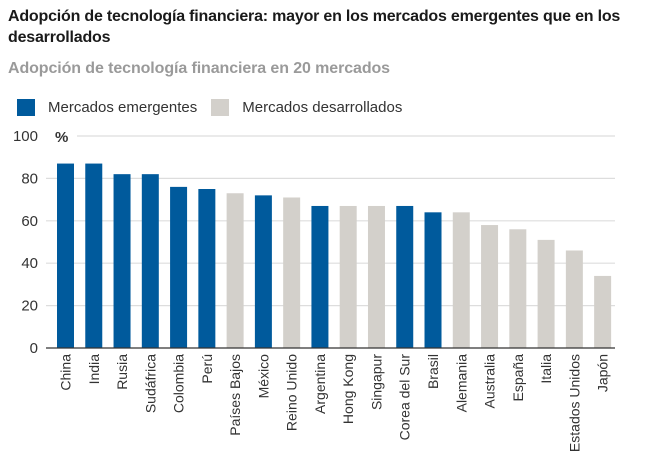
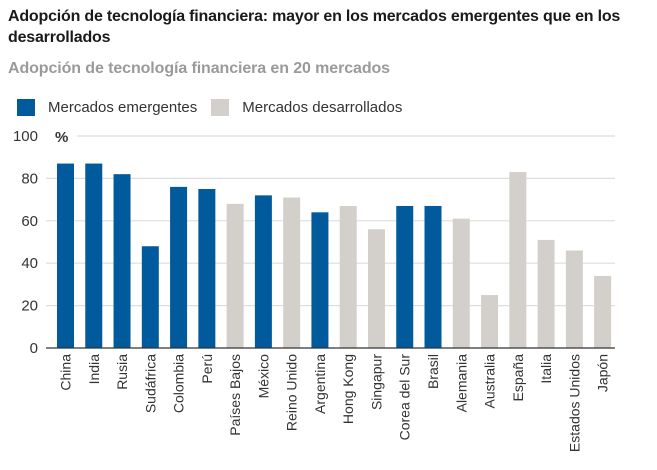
Sudáfrica: 82 -> 48
Países Bajos: 73 -> 68
Argentina: 67 -> 64
Singapur: 67 -> 56
Brasil: 64 -> 67
Alemania: 64 -> 61
Australia: 58 -> 25
España: 56 -> 83
